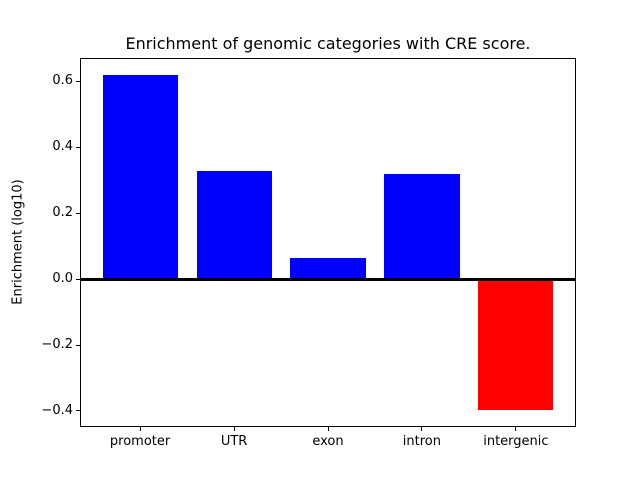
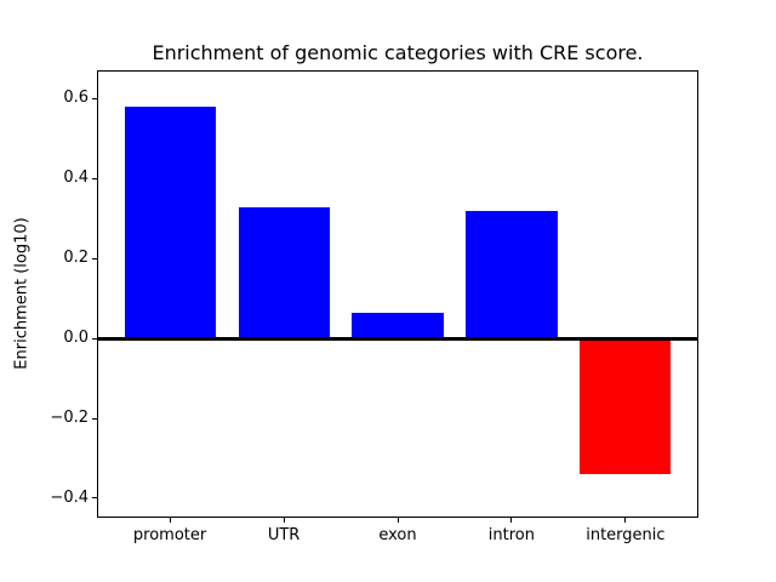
promoter: 0.62 -> 0.58
intergenic: -0.40 -> -0.34
